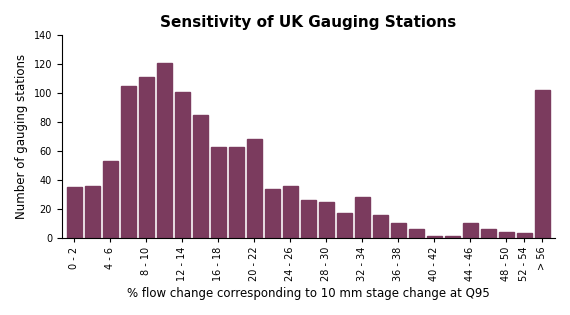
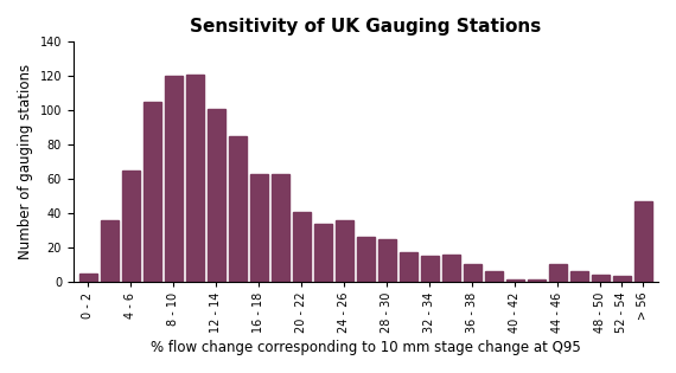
0 - 2: 35 -> 5
4 - 6: 53 -> 65
8 - 10: 111 -> 120
20 - 22: 68 -> 41
32 - 34: 28 -> 15
> 56: 102 -> 47
